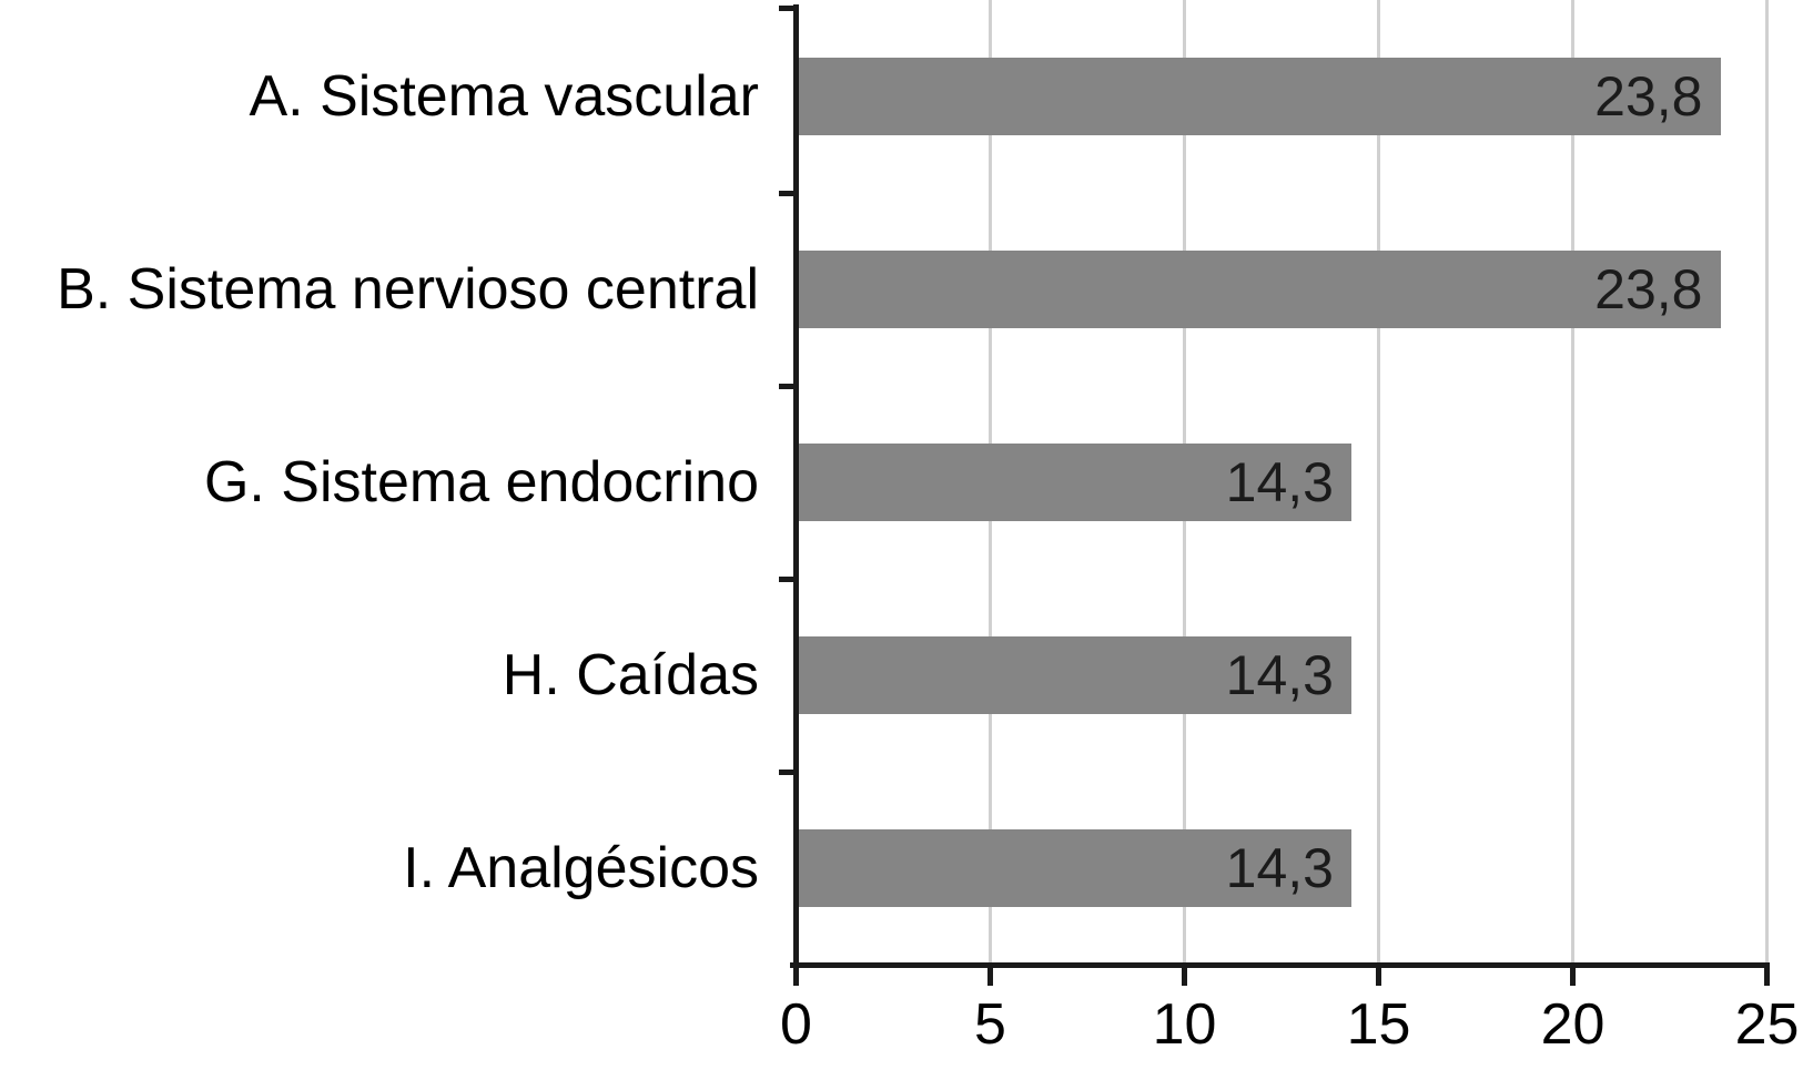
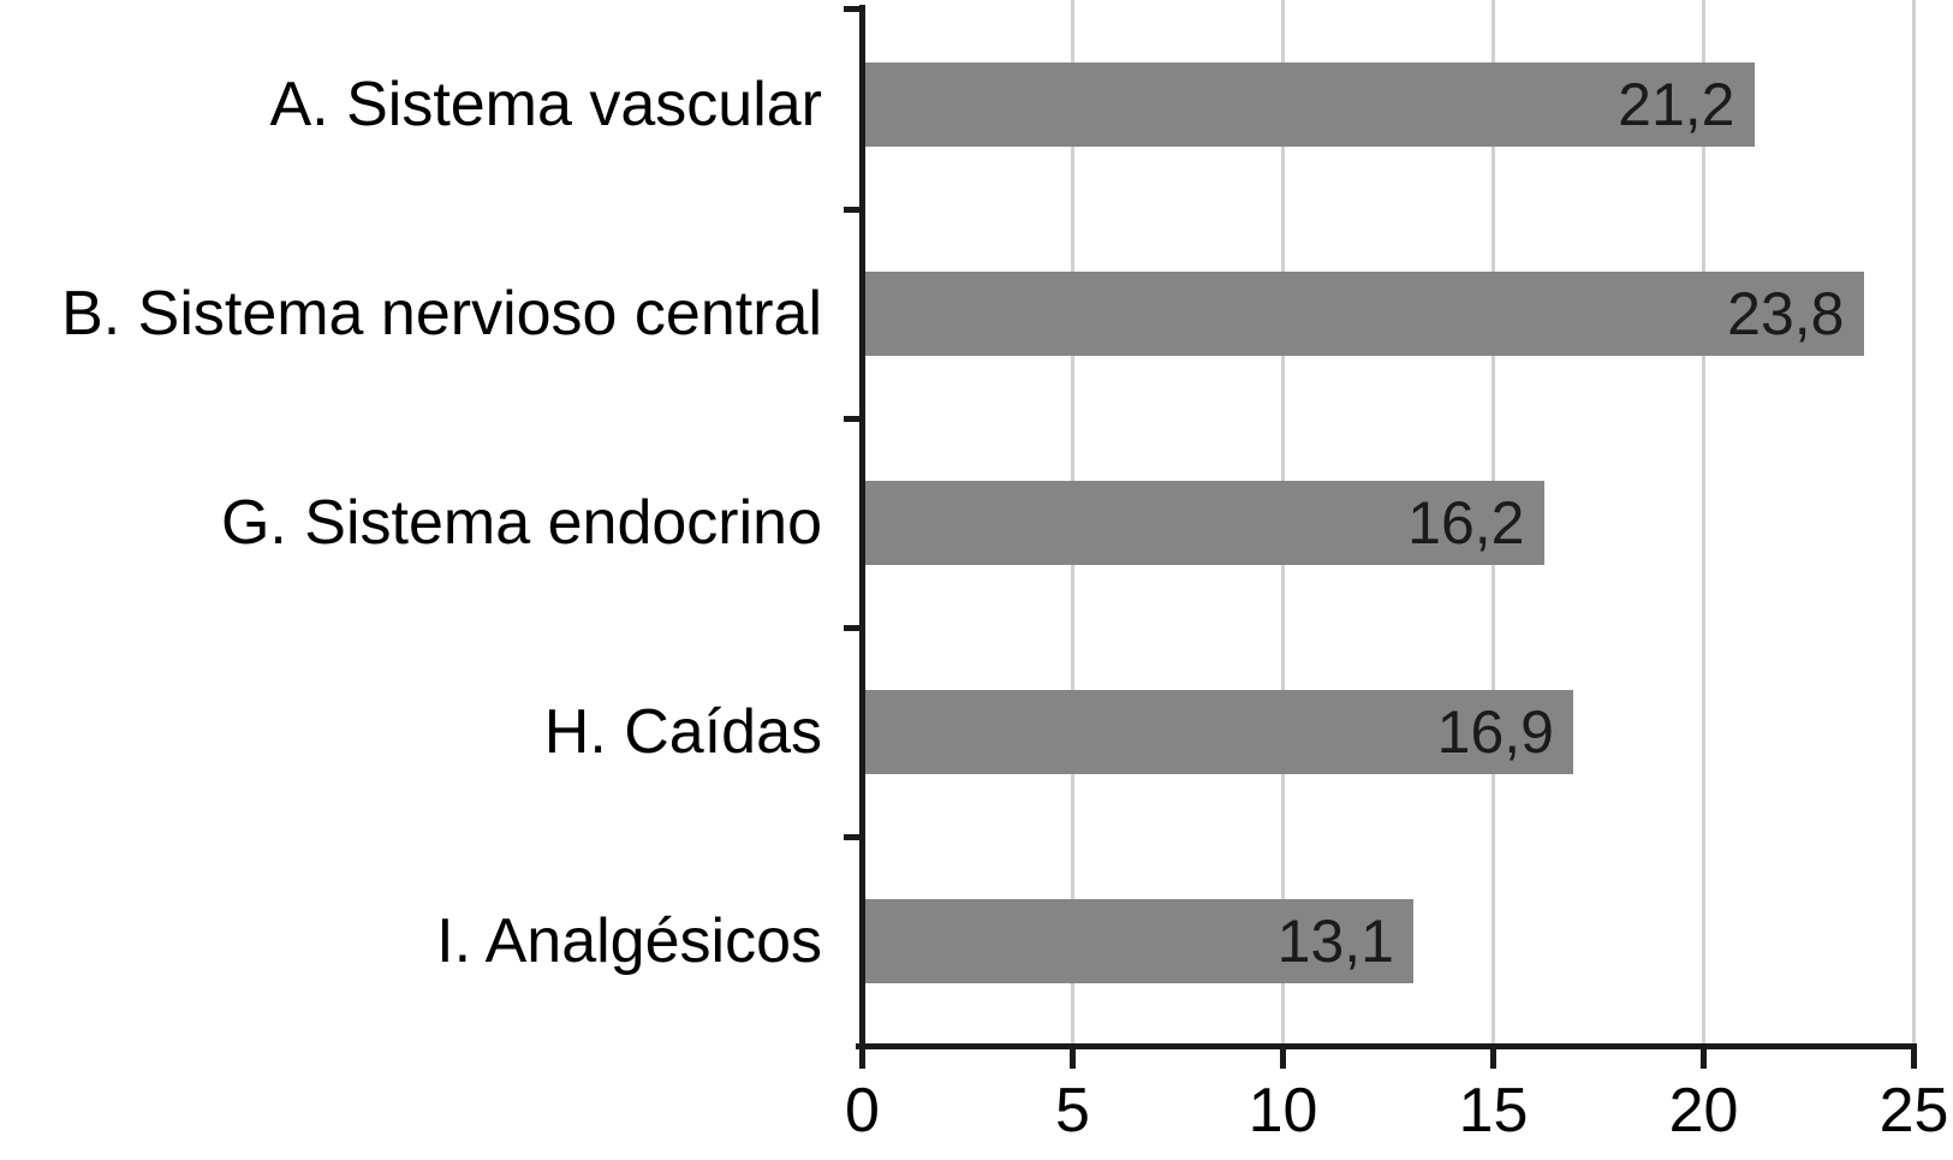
A. Sistema vascular: 23,8 -> 21,2
G. Sistema endocrino: 14,3 -> 16,2
H. Caídas: 14,3 -> 16,9
I. Analgésicos: 14,3 -> 13,1
